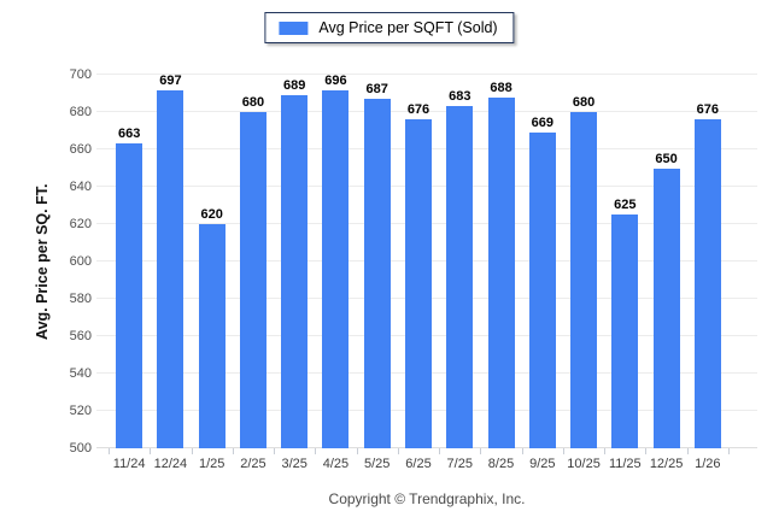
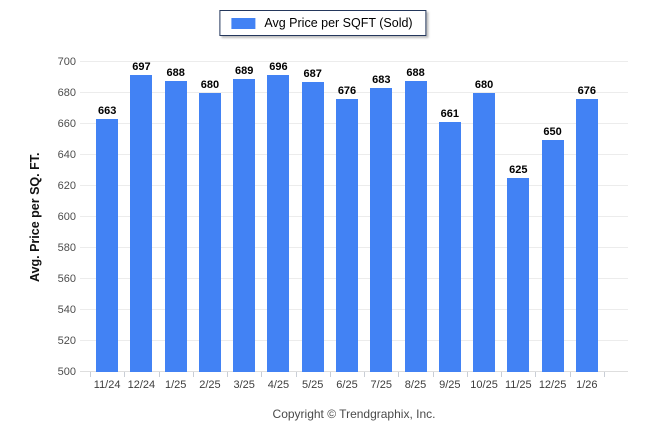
1/25: 620 -> 688
9/25: 669 -> 661
